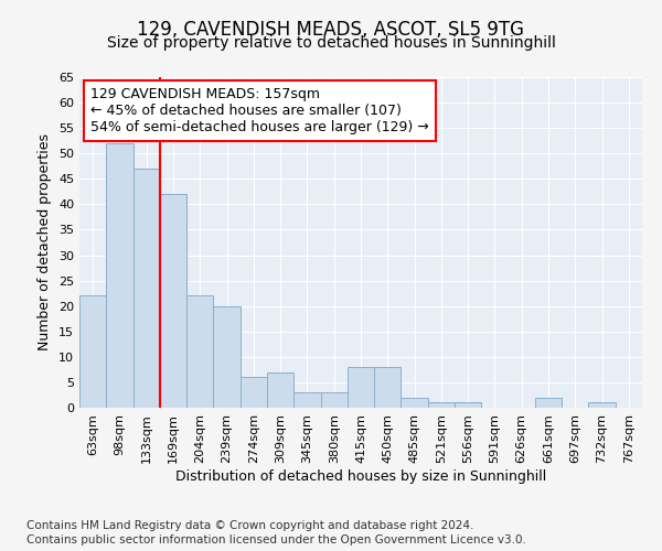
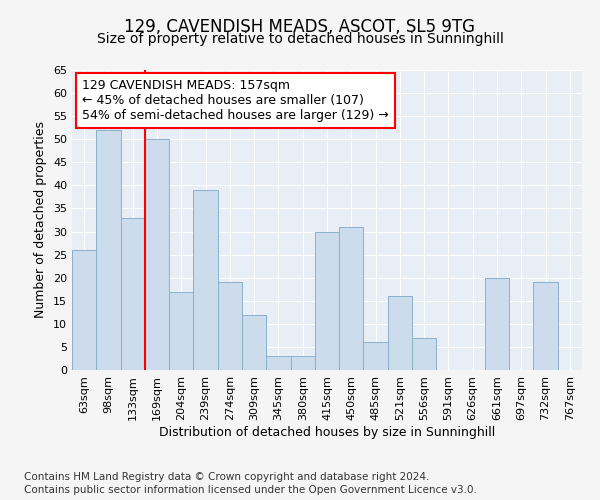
63sqm: 22 -> 26
133sqm: 47 -> 33
169sqm: 42 -> 50
204sqm: 22 -> 17
239sqm: 20 -> 39
274sqm: 6 -> 19
309sqm: 7 -> 12
415sqm: 8 -> 30
450sqm: 8 -> 31
485sqm: 2 -> 6
521sqm: 1 -> 16
556sqm: 1 -> 7
661sqm: 2 -> 20
732sqm: 1 -> 19
